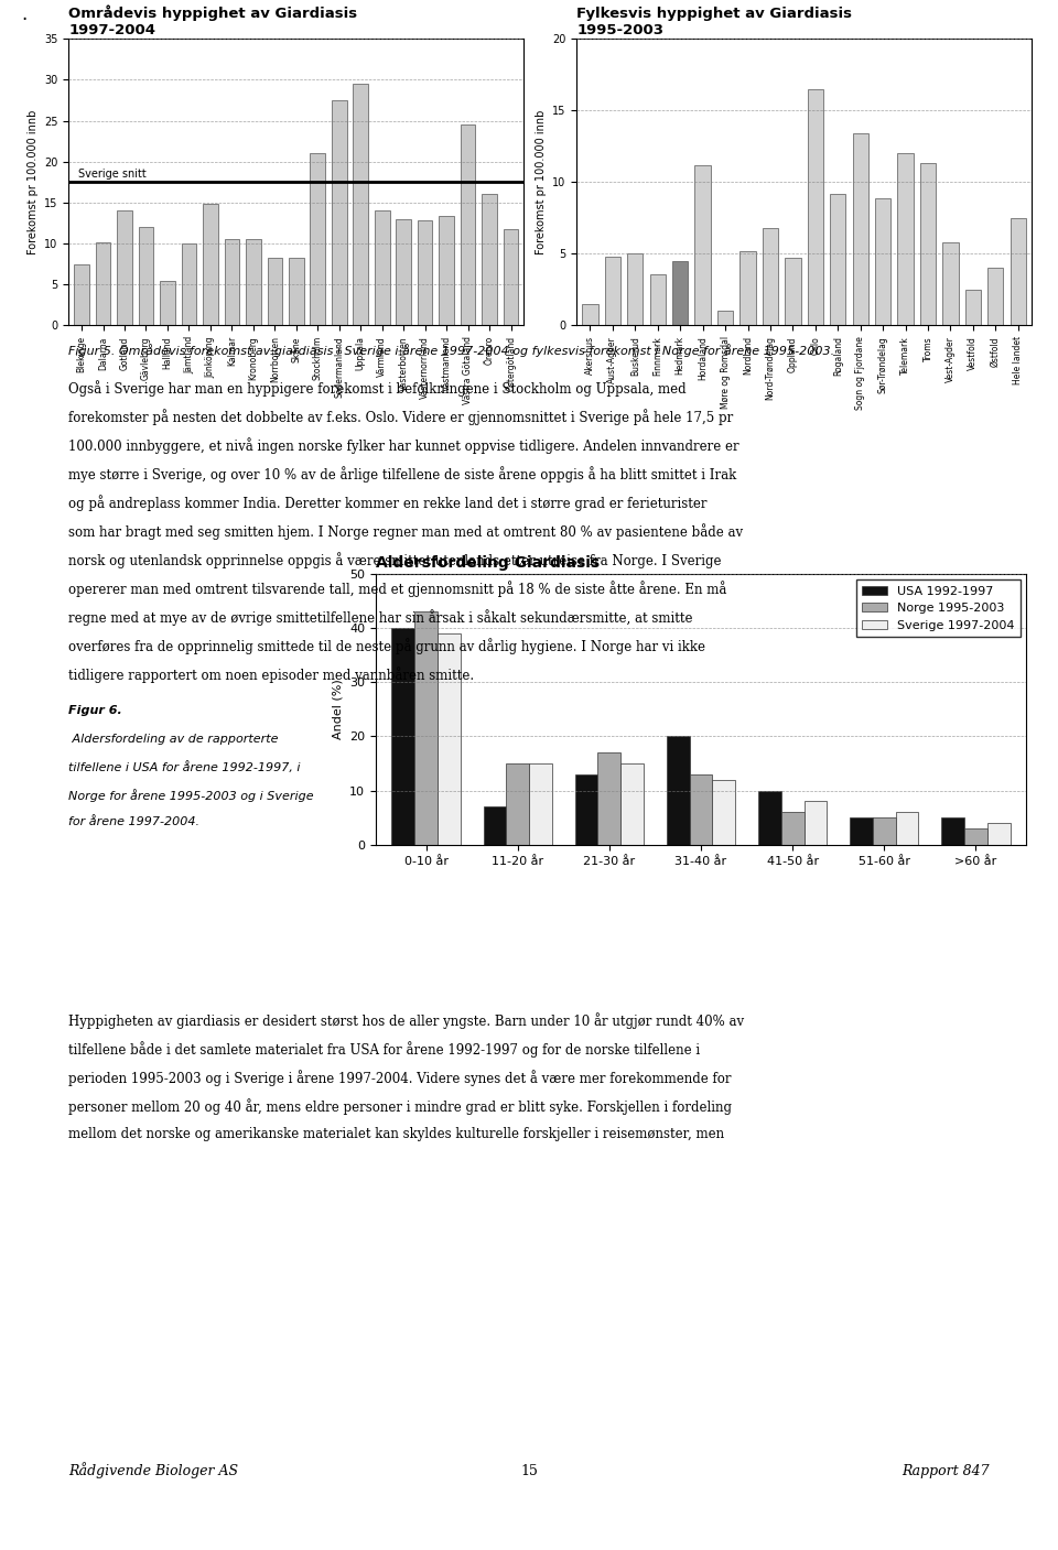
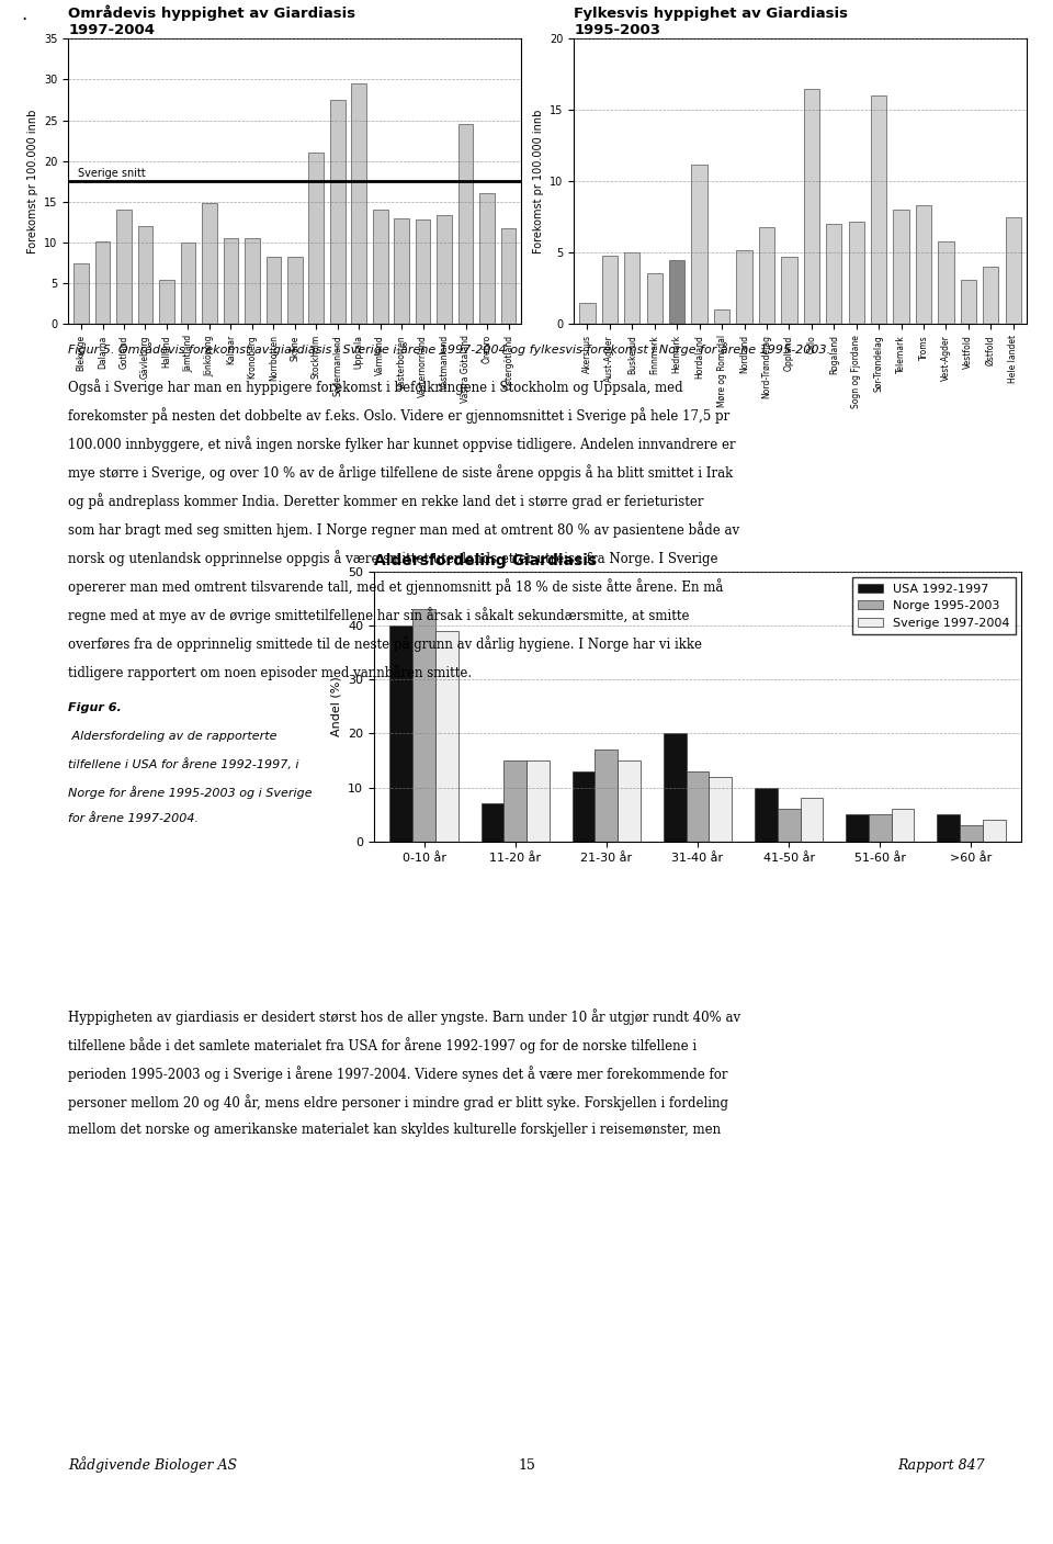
Fylkesvis hyppighet av Giardiasis 1995-2003/Rogaland: 9.2 -> 7.0
Fylkesvis hyppighet av Giardiasis 1995-2003/Sogn og Fjordane: 13.4 -> 7.2
Fylkesvis hyppighet av Giardiasis 1995-2003/Sør-Trøndelag: 8.9 -> 16.0
Fylkesvis hyppighet av Giardiasis 1995-2003/Telemark: 12.0 -> 8.0
Fylkesvis hyppighet av Giardiasis 1995-2003/Troms: 11.3 -> 8.3
Fylkesvis hyppighet av Giardiasis 1995-2003/Vestfold: 2.5 -> 3.1
